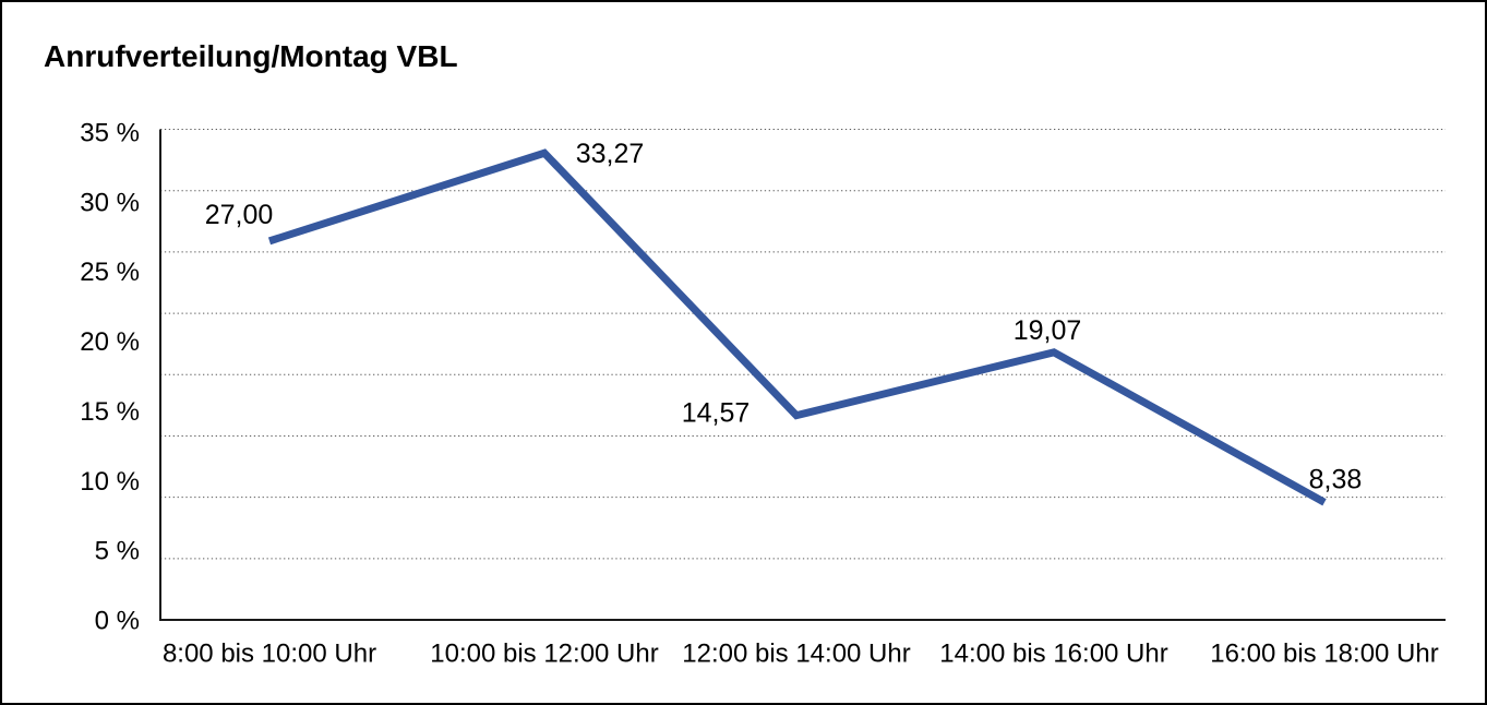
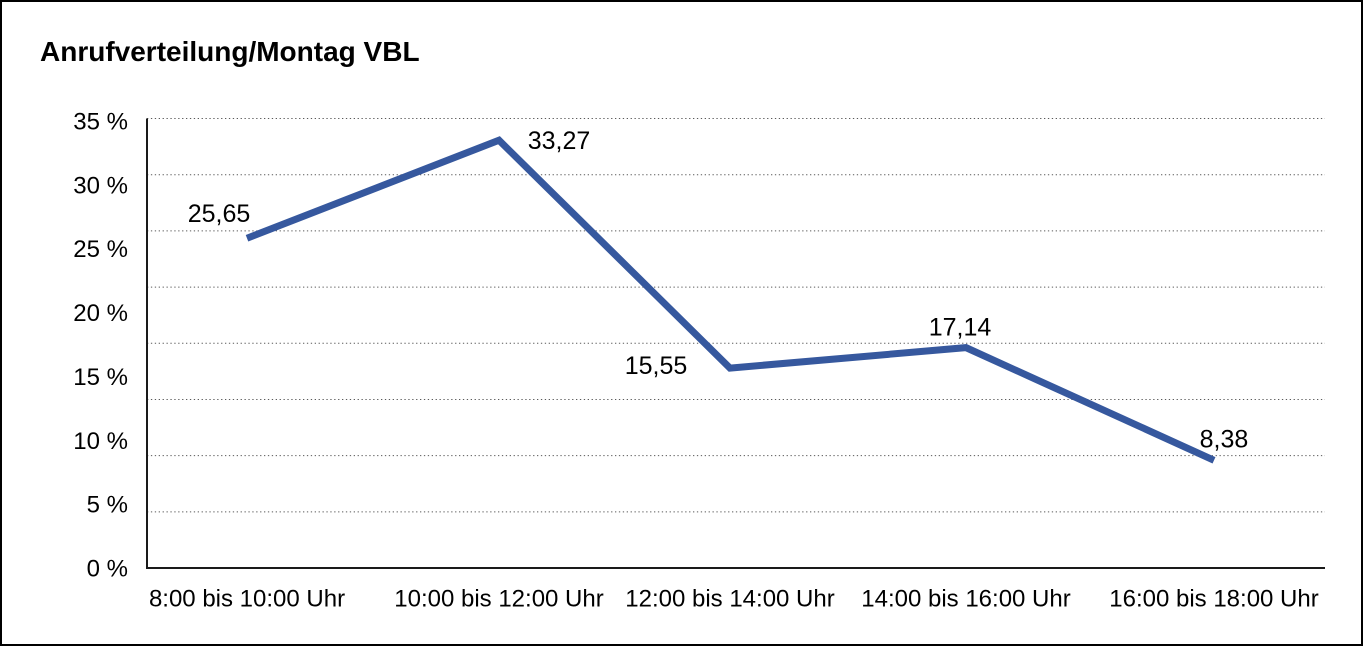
8:00 bis 10:00 Uhr: 27,00 -> 25,65
12:00 bis 14:00 Uhr: 14,57 -> 15,55
14:00 bis 16:00 Uhr: 19,07 -> 17,14
